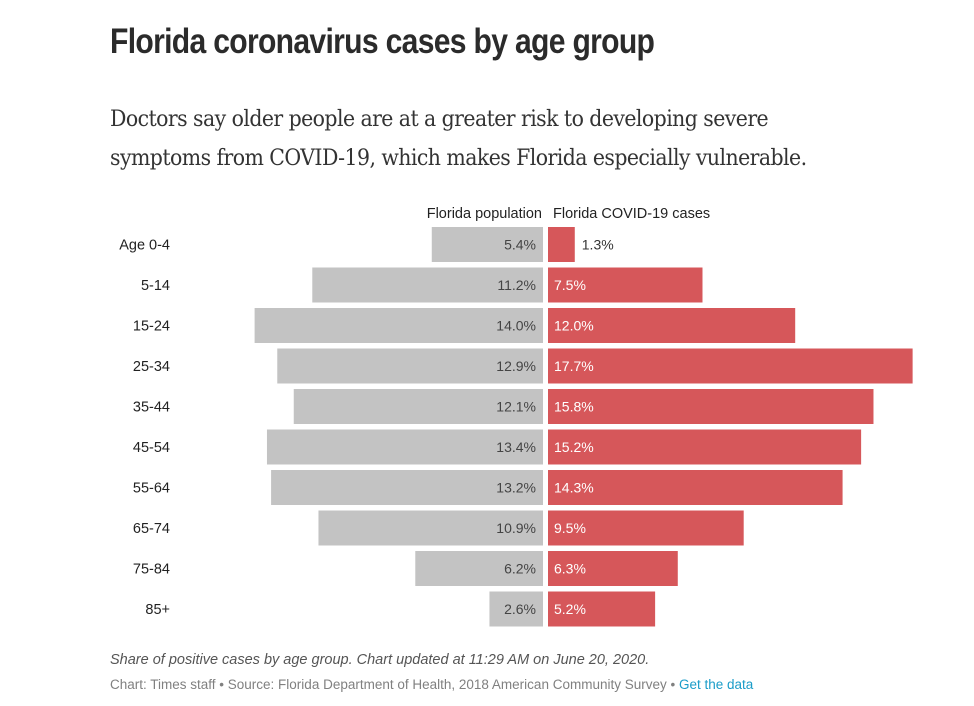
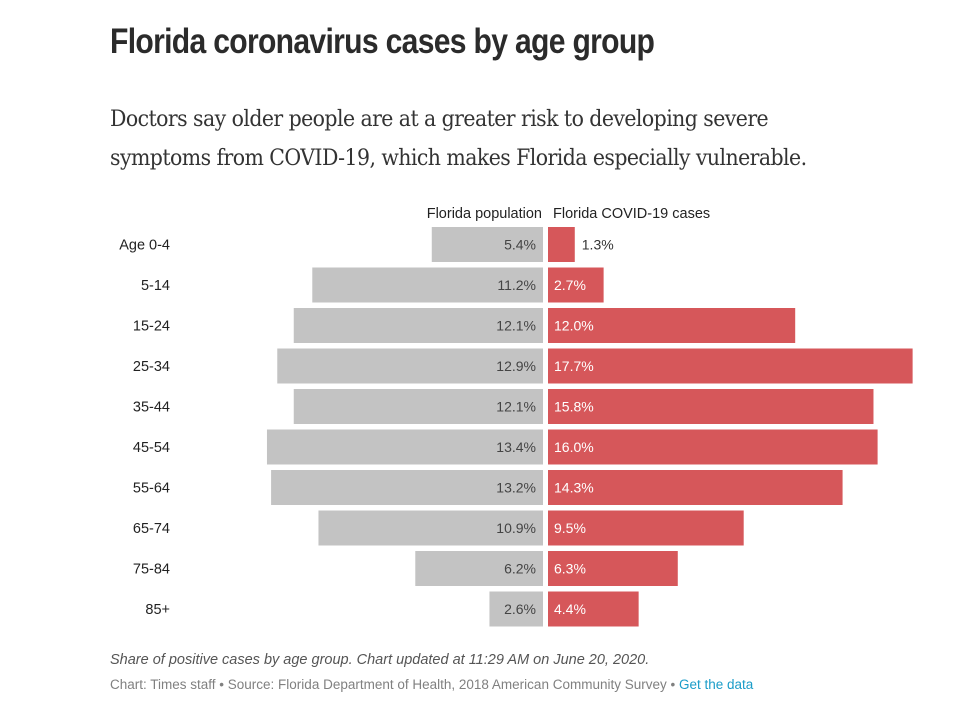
Florida COVID-19 cases/5-14: 7.5% -> 2.7%
Florida population/15-24: 14.0% -> 12.1%
Florida COVID-19 cases/45-54: 15.2% -> 16.0%
Florida COVID-19 cases/85+: 5.2% -> 4.4%
